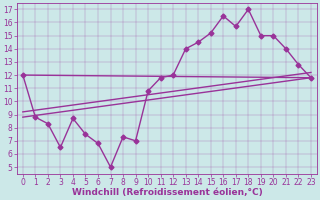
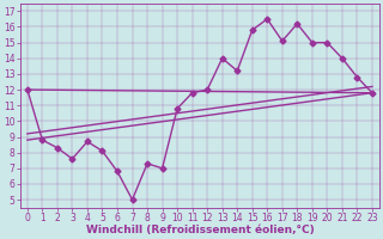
3: 6.5 -> 7.6
5: 7.5 -> 8.1
14: 14.5 -> 13.2
15: 15.2 -> 15.8
17: 15.7 -> 15.1
18: 17.0 -> 16.2
